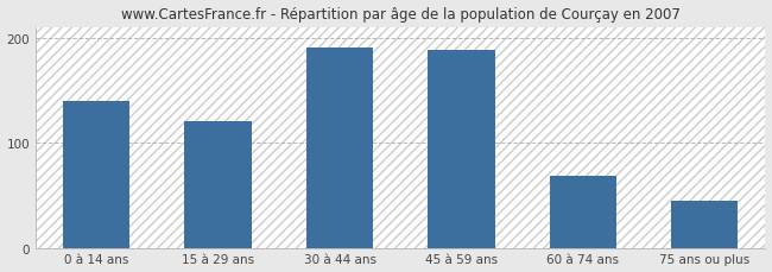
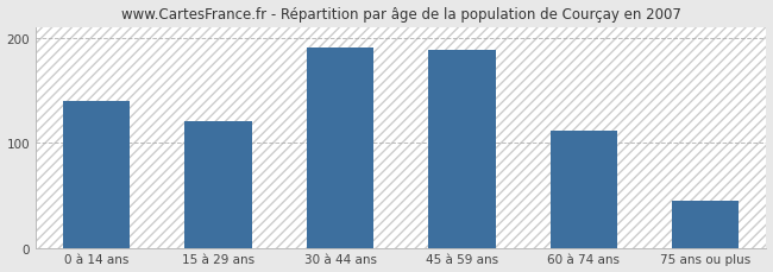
60 à 74 ans: 68 -> 112
